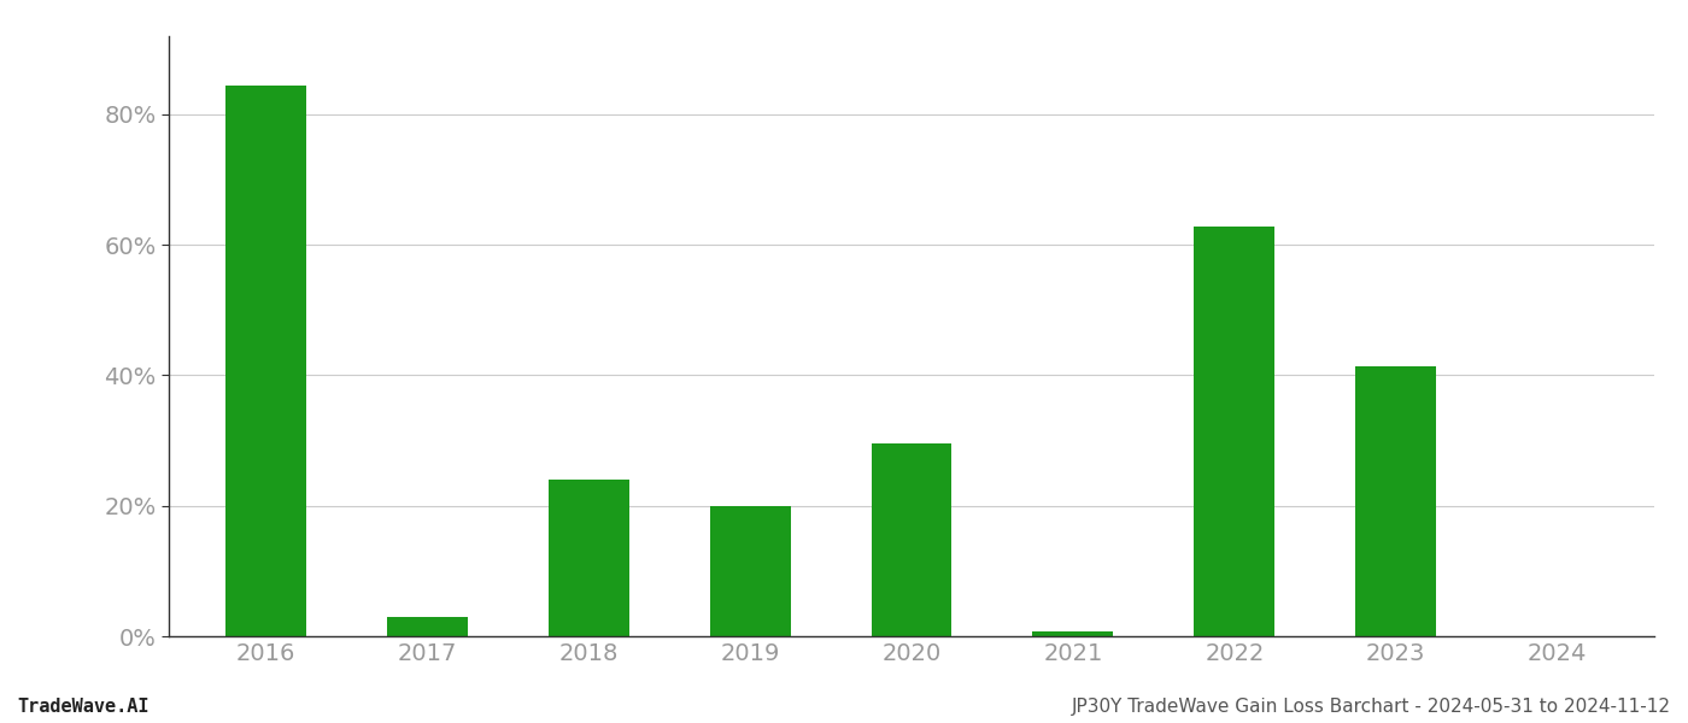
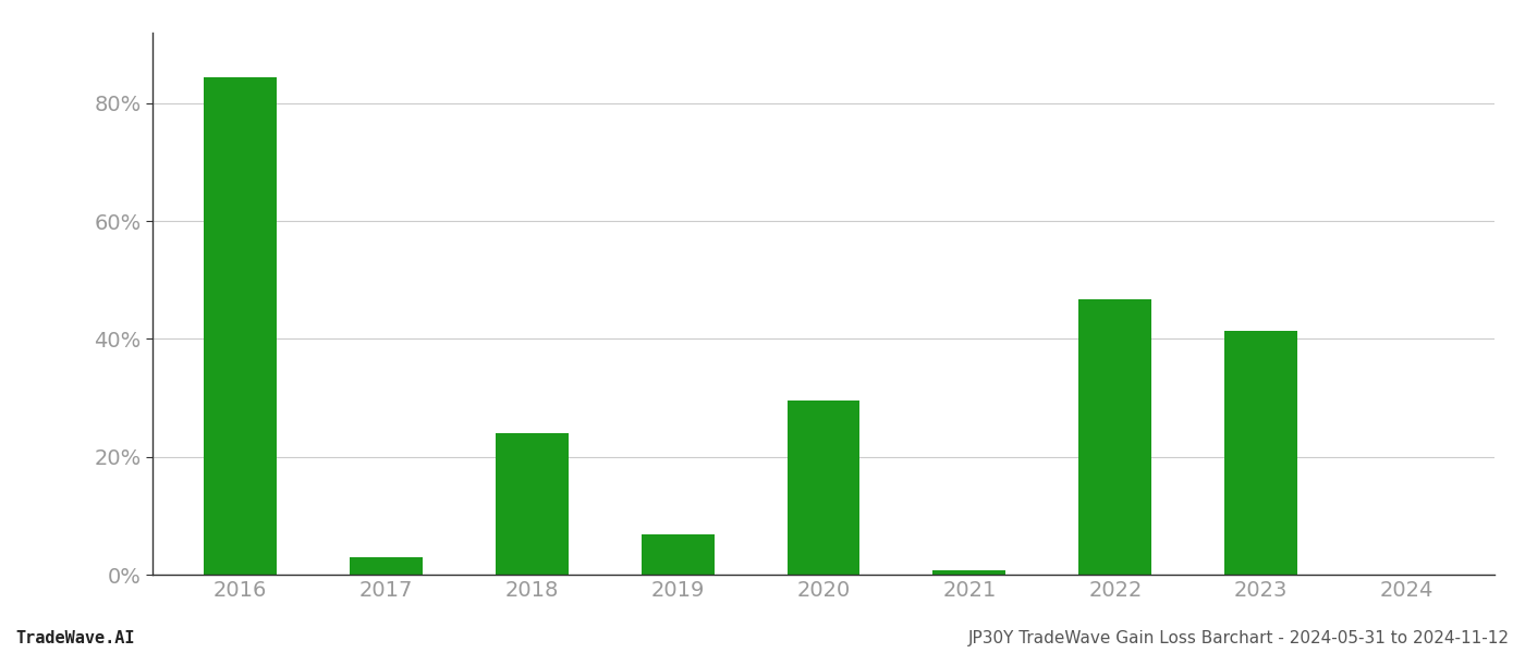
2019: 20.0% -> 6.8%
2022: 62.8% -> 46.8%
